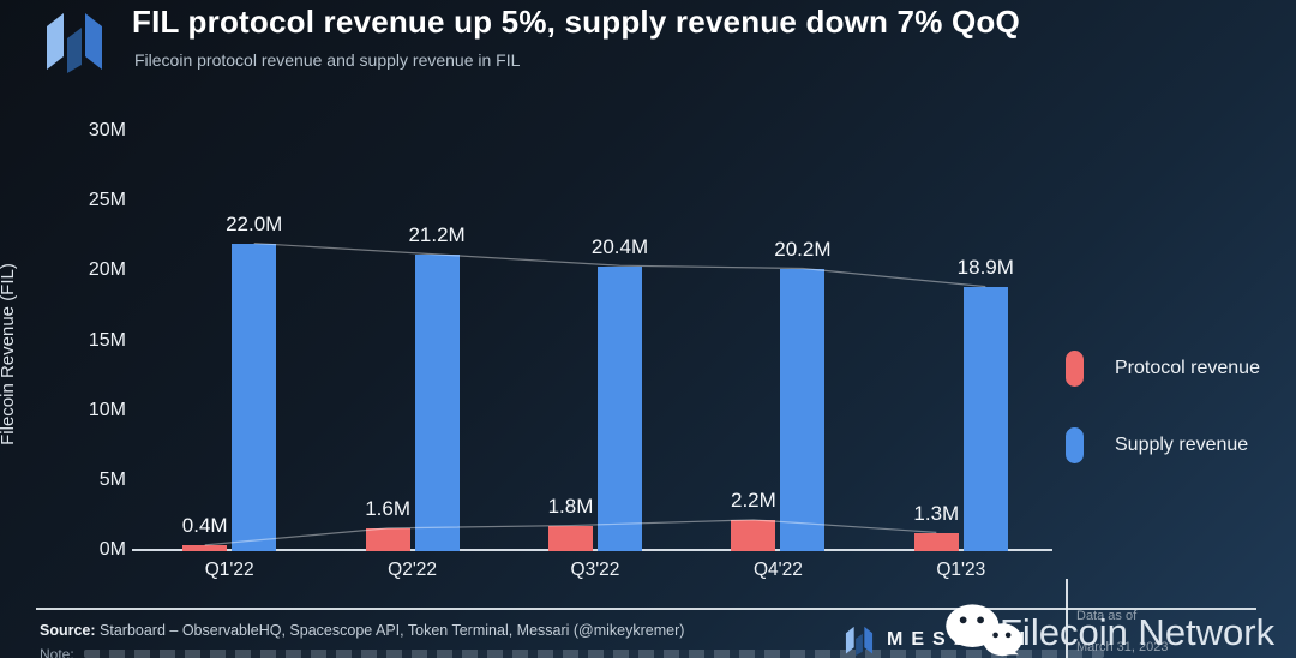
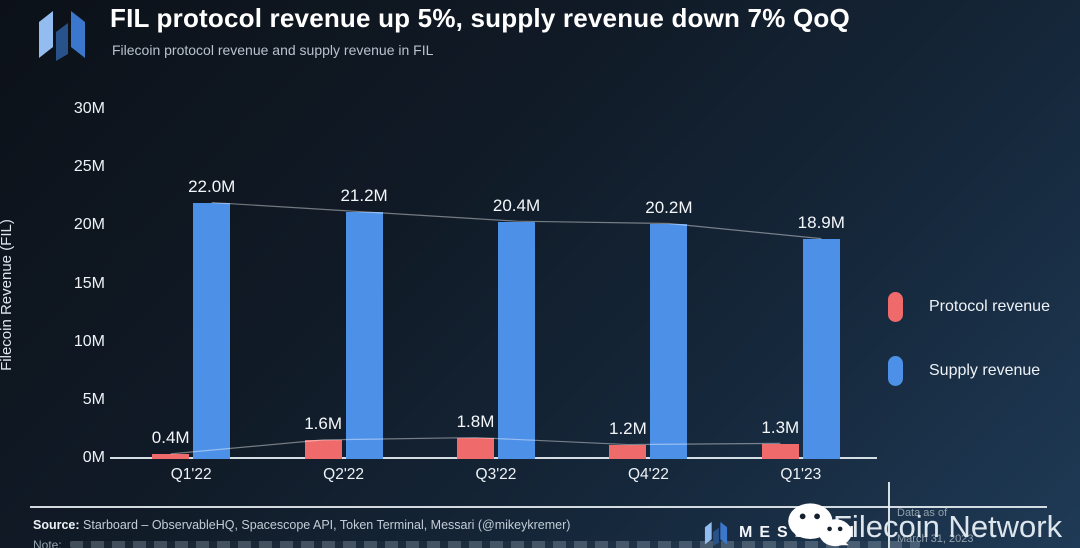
Protocol revenue/Q4'22: 2.2M -> 1.2M
